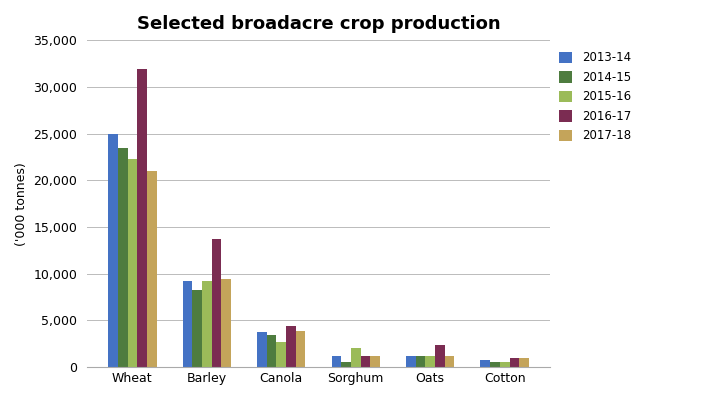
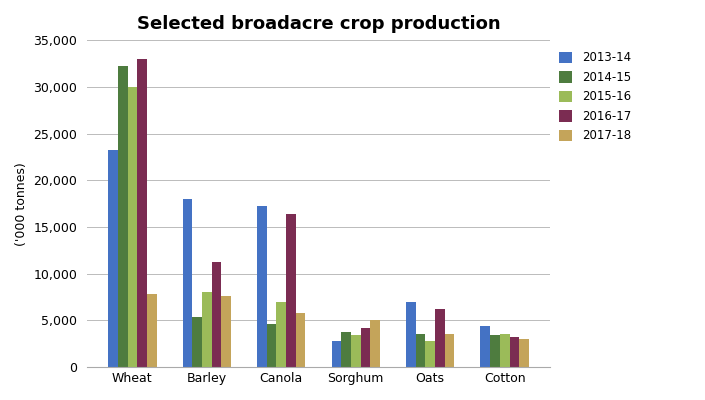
2013-14/Wheat: 25,000 -> 23,200
2014-15/Wheat: 23,500 -> 32,200
2015-16/Wheat: 22,300 -> 30,000
2016-17/Wheat: 31,900 -> 33,000
2017-18/Wheat: 21,000 -> 7,800
2013-14/Barley: 9,200 -> 18,000
2014-15/Barley: 8,300 -> 5,400
2015-16/Barley: 9,200 -> 8,000
2016-17/Barley: 13,700 -> 11,200
2017-18/Barley: 9,400 -> 7,600
2013-14/Canola: 3,800 -> 17,200
2014-15/Canola: 3,400 -> 4,600
2015-16/Canola: 2,700 -> 7,000
2016-17/Canola: 4,400 -> 16,400
2017-18/Canola: 3,900 -> 5,800
2013-14/Sorghum: 1,200 -> 2,800
2014-15/Sorghum: 500 -> 3,800
2015-16/Sorghum: 2,000 -> 3,400
2016-17/Sorghum: 1,200 -> 4,200
2017-18/Sorghum: 1,200 -> 5,000
2013-14/Oats: 1,200 -> 7,000
2014-15/Oats: 1,200 -> 3,600
2015-16/Oats: 1,200 -> 2,800
2016-17/Oats: 2,400 -> 6,200
2017-18/Oats: 1,200 -> 3,600
2013-14/Cotton: 800 -> 4,400
2014-15/Cotton: 500 -> 3,400
2015-16/Cotton: 600 -> 3,600
2016-17/Cotton: 1,000 -> 3,200
2017-18/Cotton: 1,000 -> 3,000
